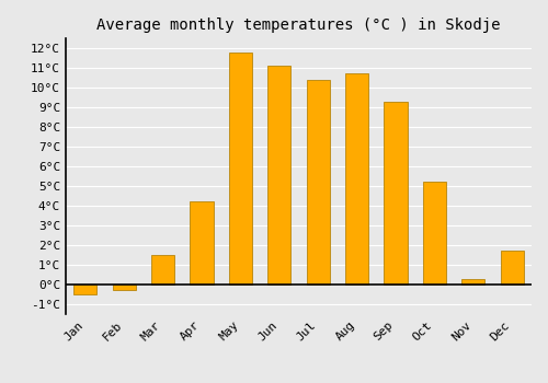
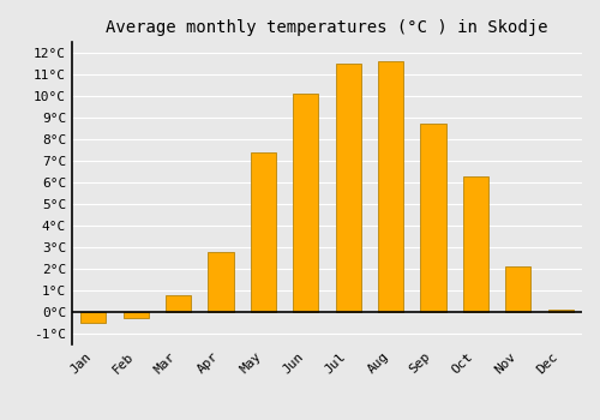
Mar: 1.5°C -> 0.8°C
Apr: 4.2°C -> 2.8°C
May: 11.8°C -> 7.4°C
Jun: 11.1°C -> 10.1°C
Jul: 10.4°C -> 11.5°C
Aug: 10.7°C -> 11.6°C
Sep: 9.3°C -> 8.7°C
Oct: 5.2°C -> 6.3°C
Nov: 0.3°C -> 2.1°C
Dec: 1.7°C -> 0.1°C
